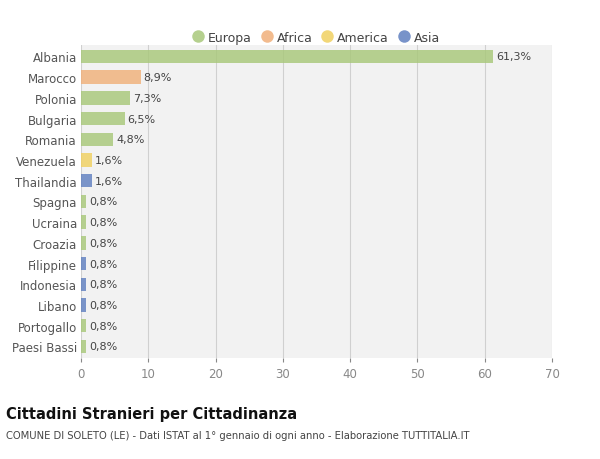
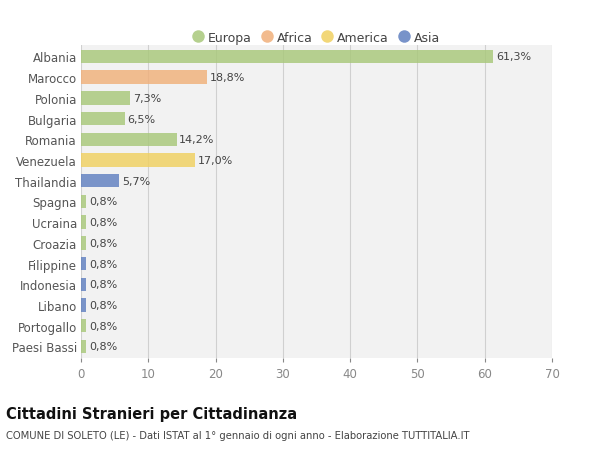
Marocco: 8,9% -> 18,8%
Romania: 4,8% -> 14,2%
Venezuela: 1,6% -> 17,0%
Thailandia: 1,6% -> 5,7%
